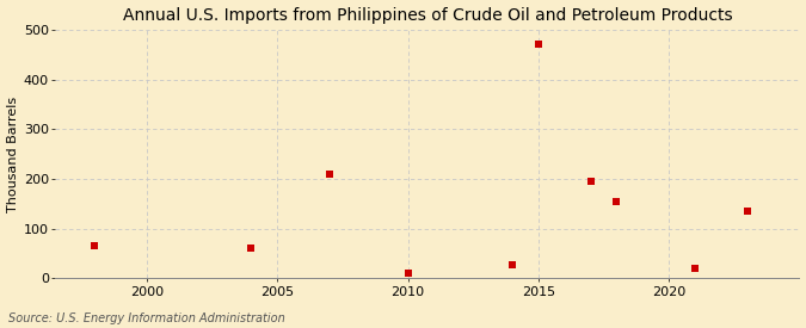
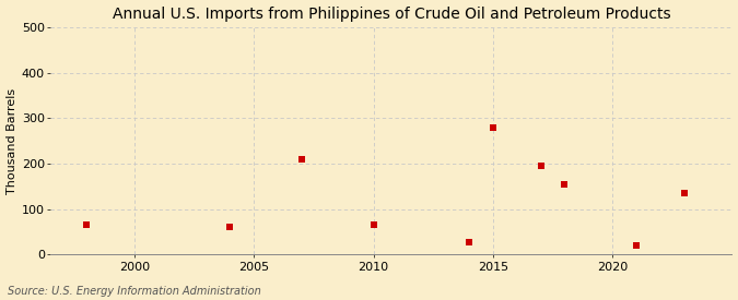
2010: 10 -> 65
2015: 470 -> 280
